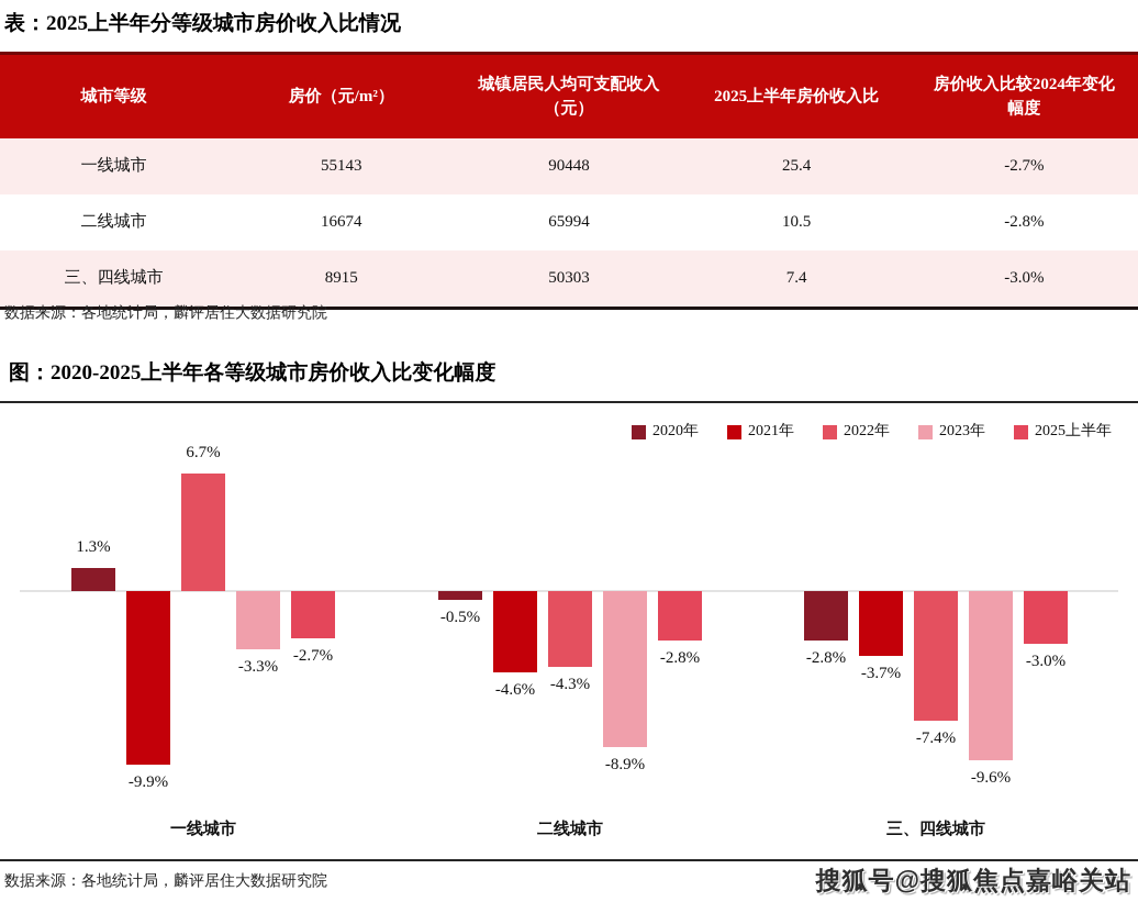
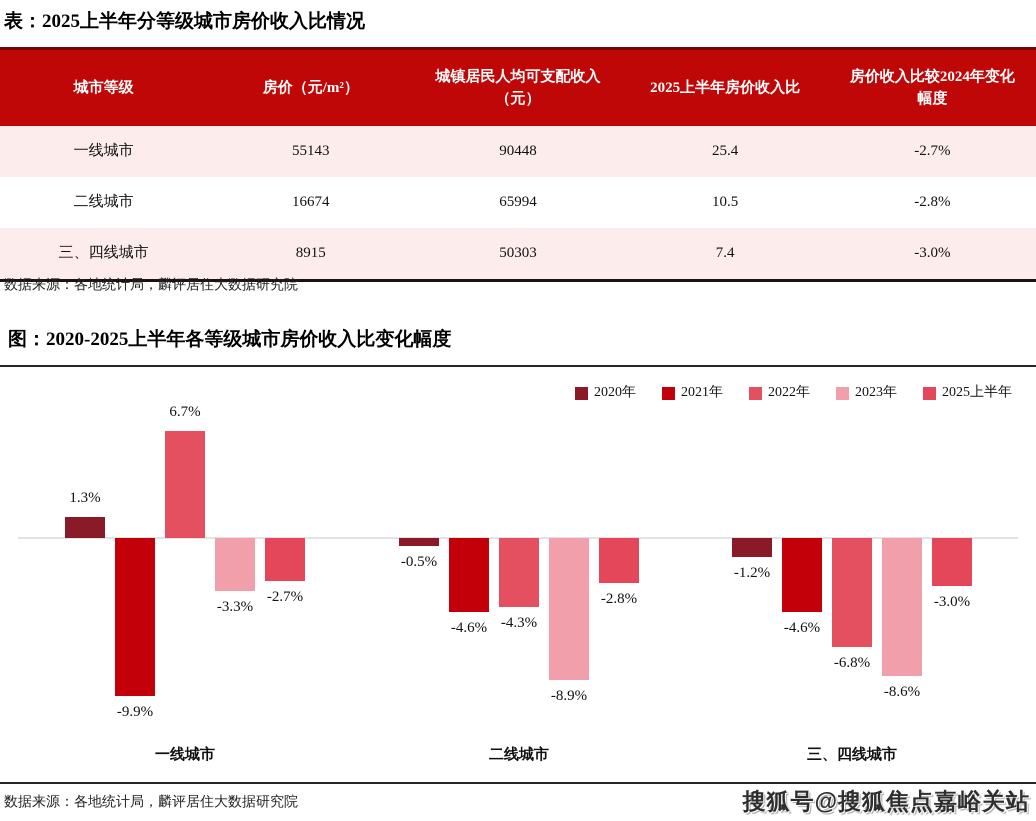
2020年/三、四线城市: -2.8% -> -1.2%
2021年/三、四线城市: -3.7% -> -4.6%
2022年/三、四线城市: -7.4% -> -6.8%
2023年/三、四线城市: -9.6% -> -8.6%
